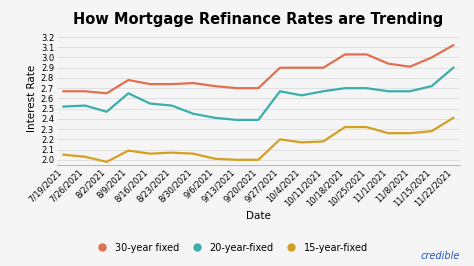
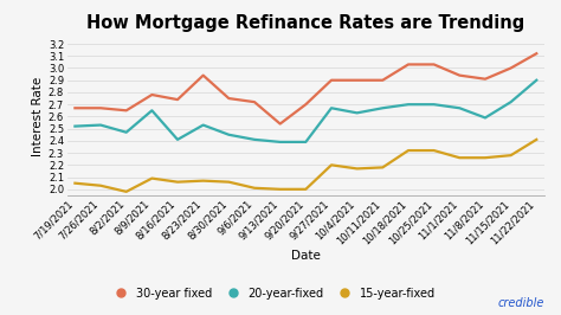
20-year-fixed/8/16/2021: 2.55 -> 2.41
30-year fixed/8/23/2021: 2.74 -> 2.94
30-year fixed/9/13/2021: 2.70 -> 2.54
20-year-fixed/11/8/2021: 2.67 -> 2.59
